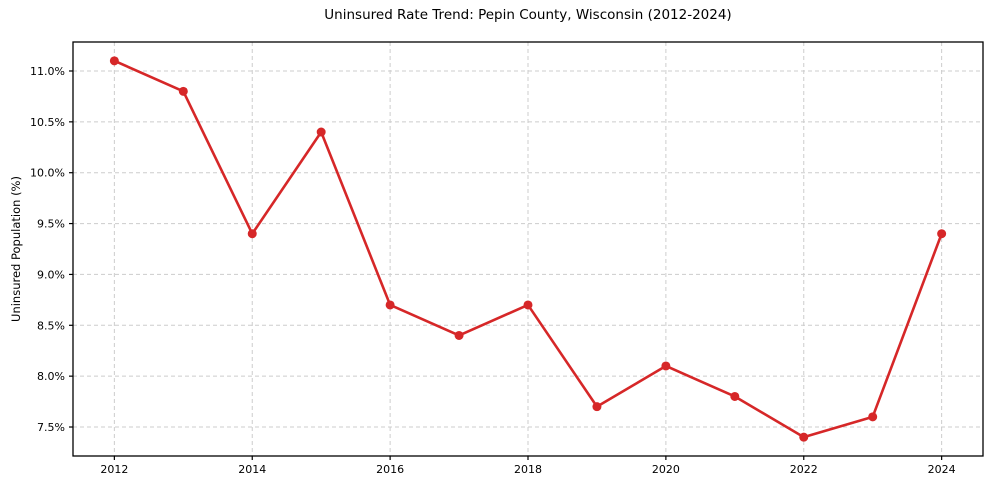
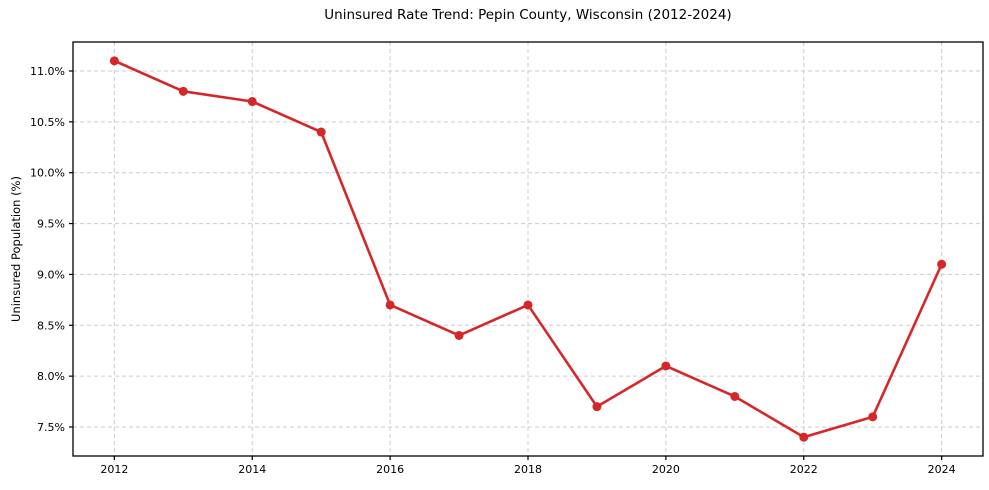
2014: 9.4% -> 10.7%
2024: 9.4% -> 9.1%
